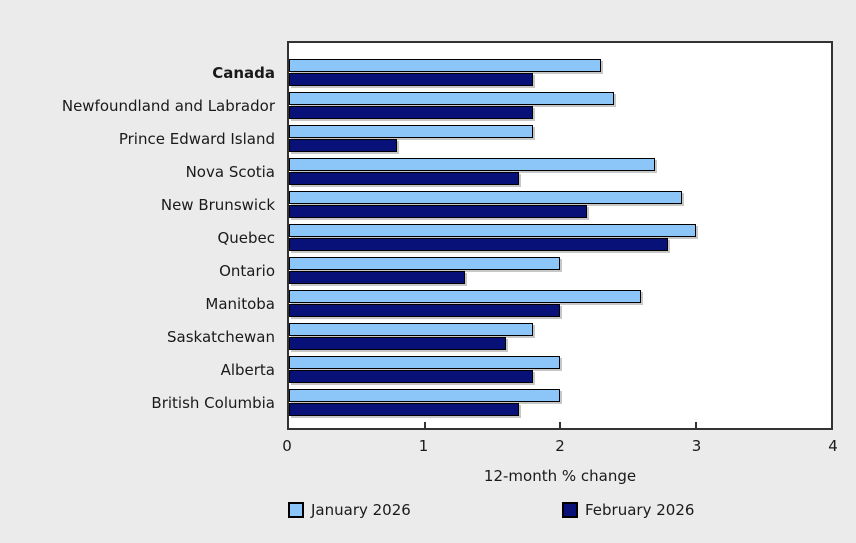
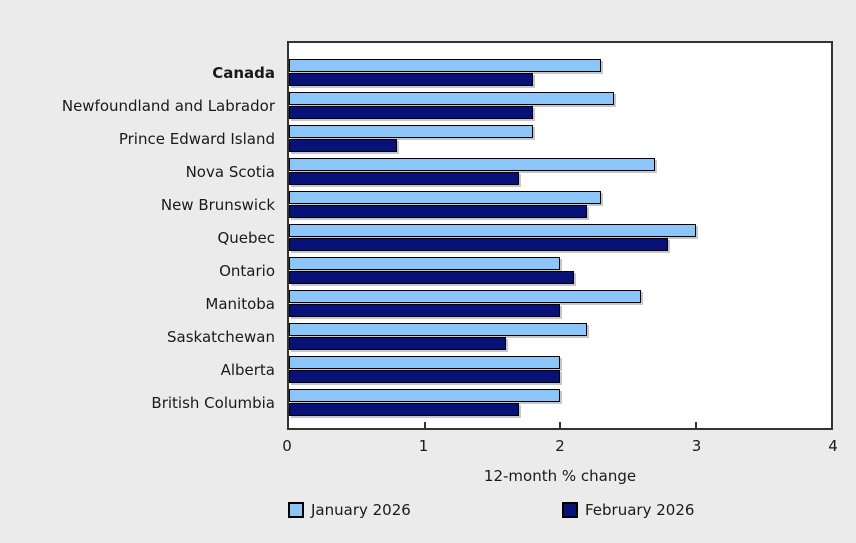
January 2026/New Brunswick: 2.9 -> 2.3
February 2026/Ontario: 1.3 -> 2.1
January 2026/Saskatchewan: 1.8 -> 2.2
February 2026/Alberta: 1.8 -> 2.0
